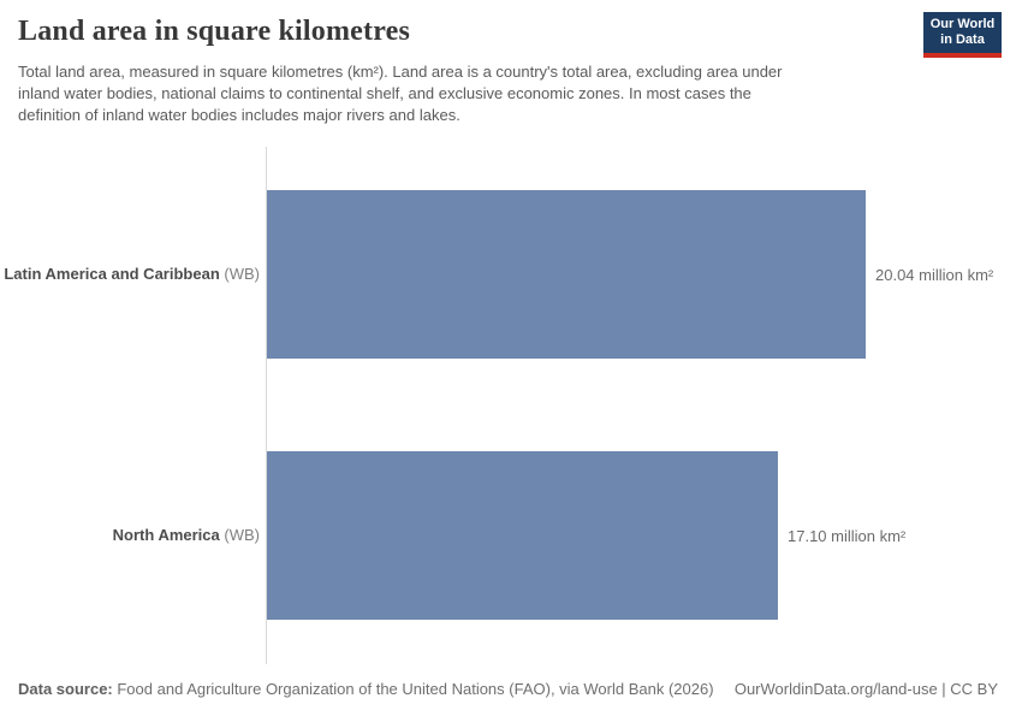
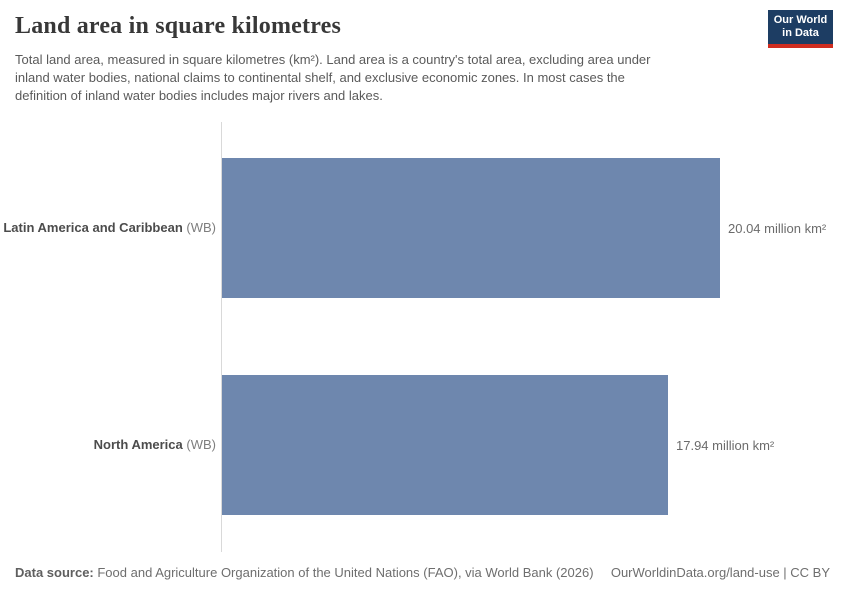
North America: 17.10 -> 17.94
